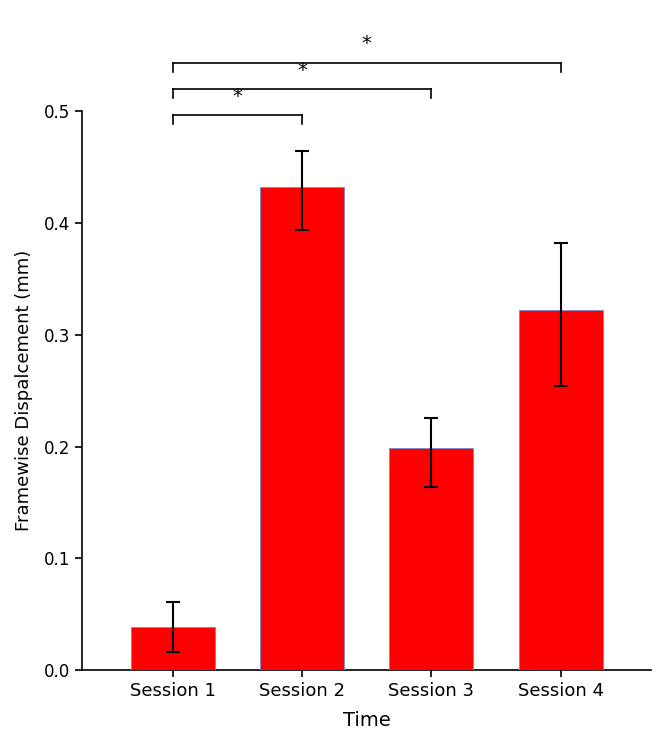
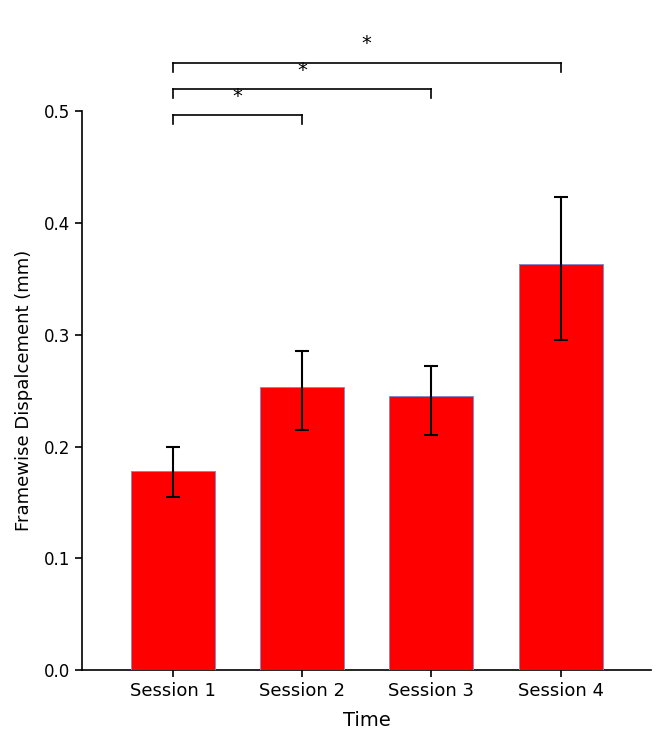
Session 1: 0.039 -> 0.178
Session 2: 0.432 -> 0.253
Session 3: 0.199 -> 0.245
Session 4: 0.322 -> 0.363
